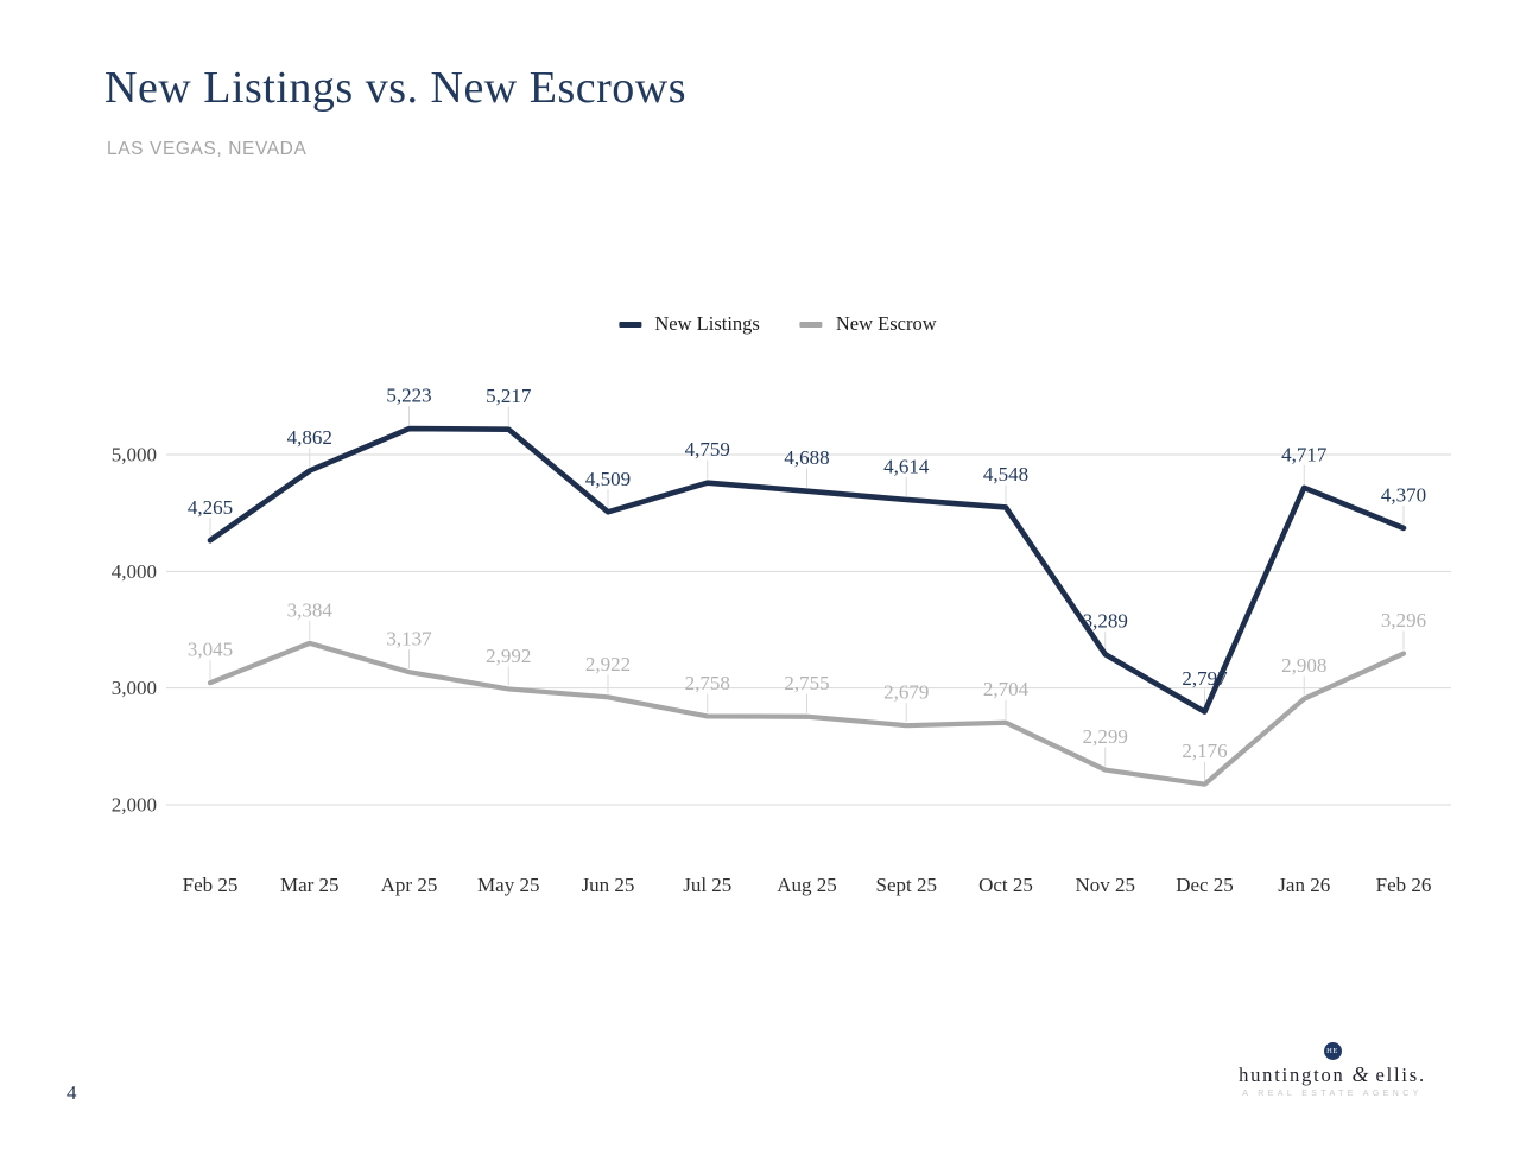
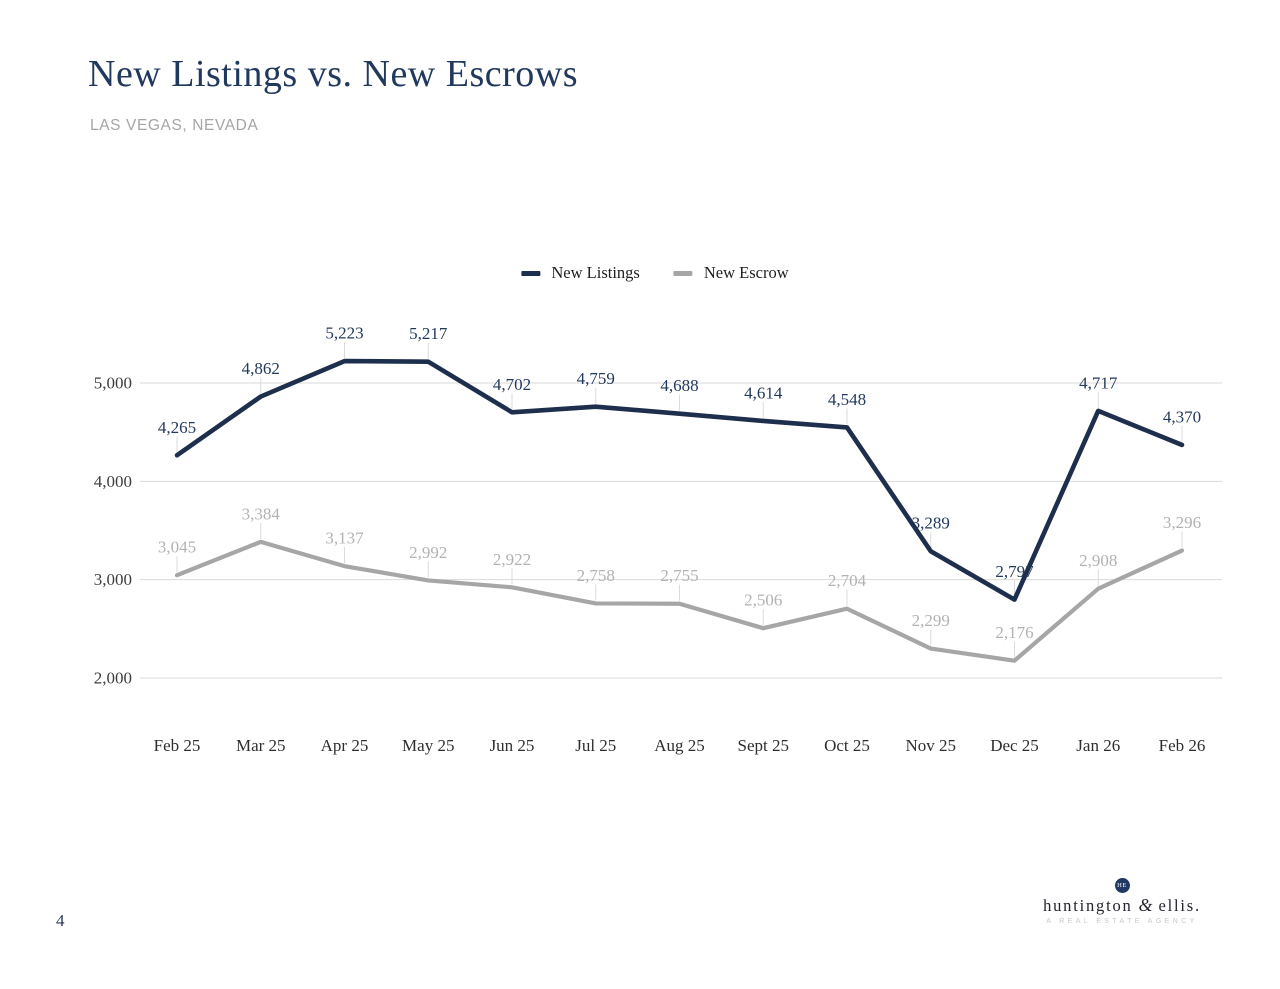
New Listings/Jun 25: 4,509 -> 4,702
New Escrow/Sept 25: 2,679 -> 2,506
